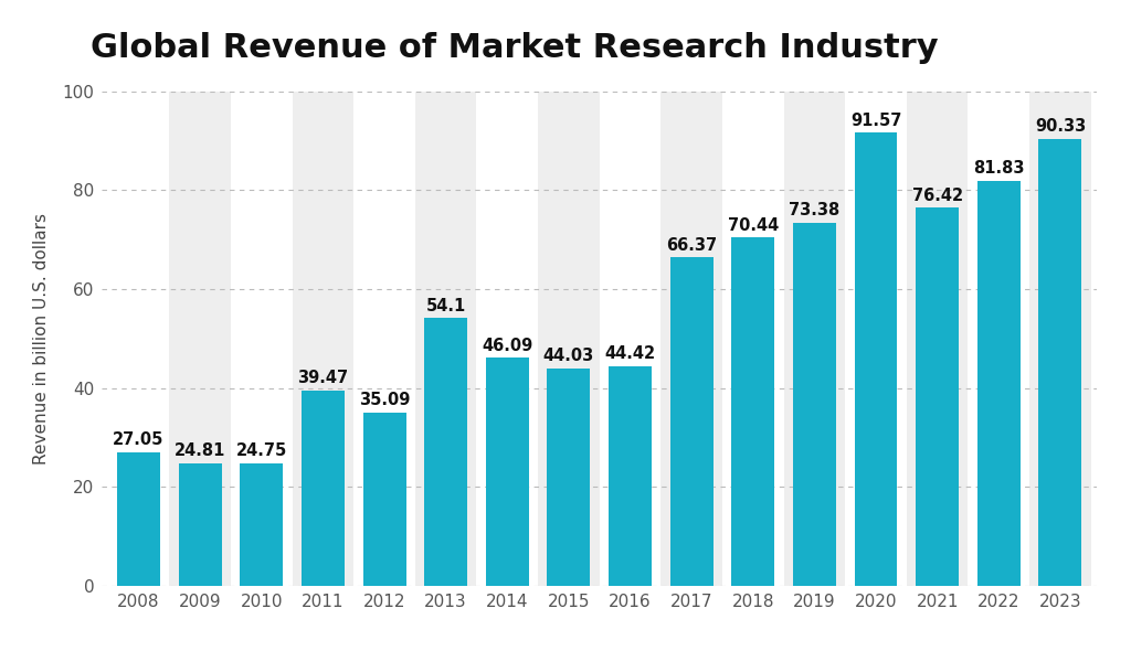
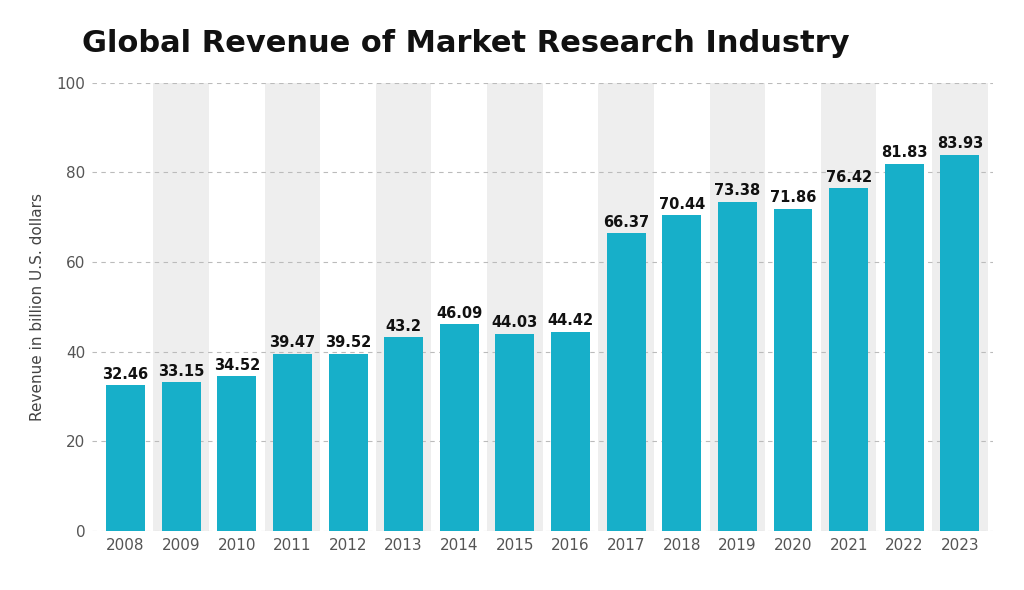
2008: 27.05 -> 32.46
2009: 24.81 -> 33.15
2010: 24.75 -> 34.52
2012: 35.09 -> 39.52
2013: 54.1 -> 43.2
2020: 91.57 -> 71.86
2023: 90.33 -> 83.93
